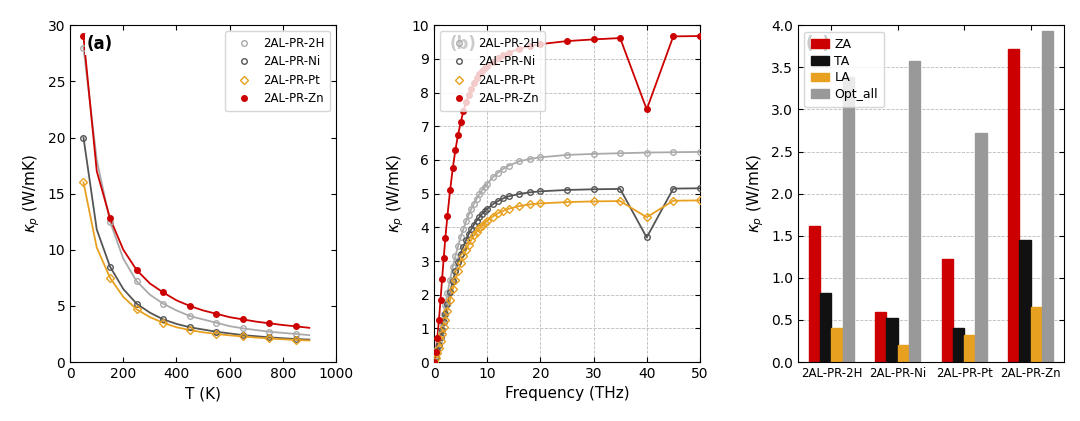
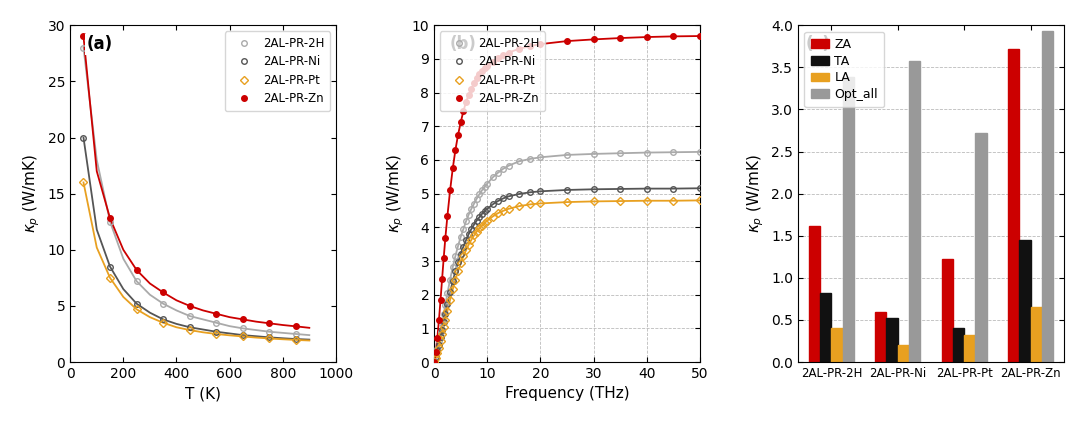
2AL-PR-Ni/40: 3.70 -> 5.15
2AL-PR-Pt/40: 4.30 -> 4.79
2AL-PR-Zn/40: 7.50 -> 9.65
